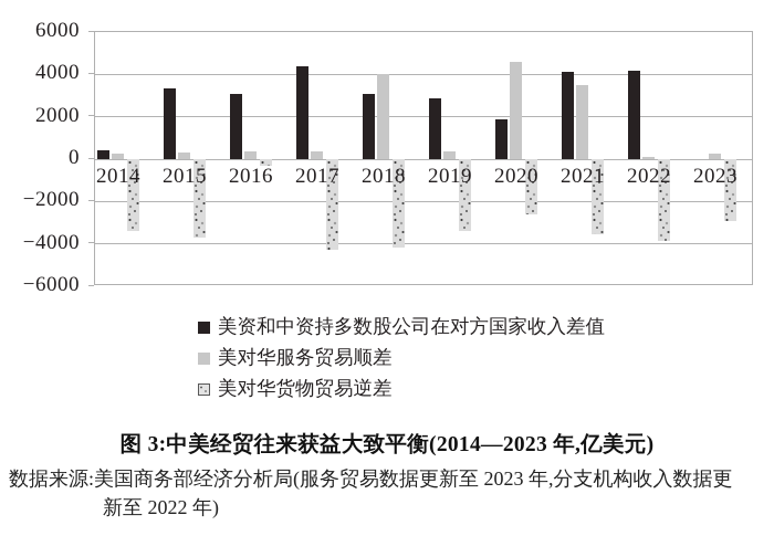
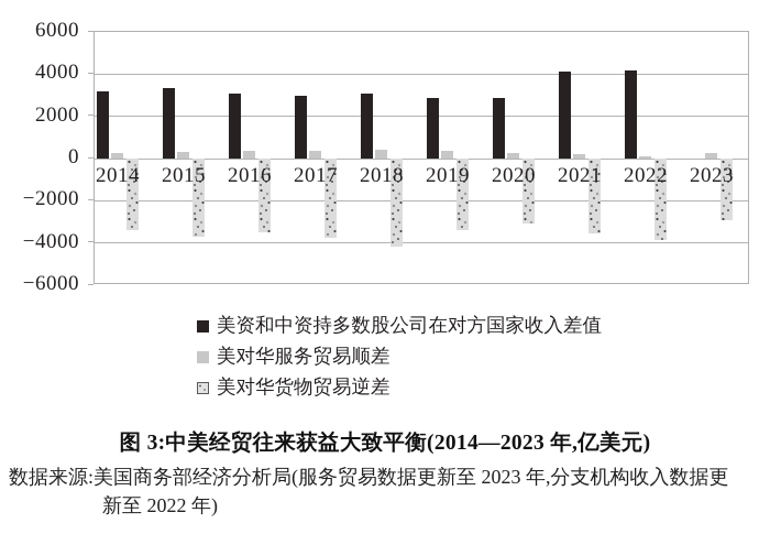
美资和中资持多数股公司在对方国家收入差值/2014: 400 -> 3200
美对华货物贸易逆差/2016: -300 -> -3500
美资和中资持多数股公司在对方国家收入差值/2017: 4400 -> 3000
美对华货物贸易逆差/2017: -4300 -> -3800
美对华服务贸易顺差/2018: 4000 -> 400
美资和中资持多数股公司在对方国家收入差值/2020: 1900 -> 2800
美对华服务贸易顺差/2020: 4600 -> 200
美对华货物贸易逆差/2020: -2600 -> -3100
美对华服务贸易顺差/2021: 3500 -> 200
